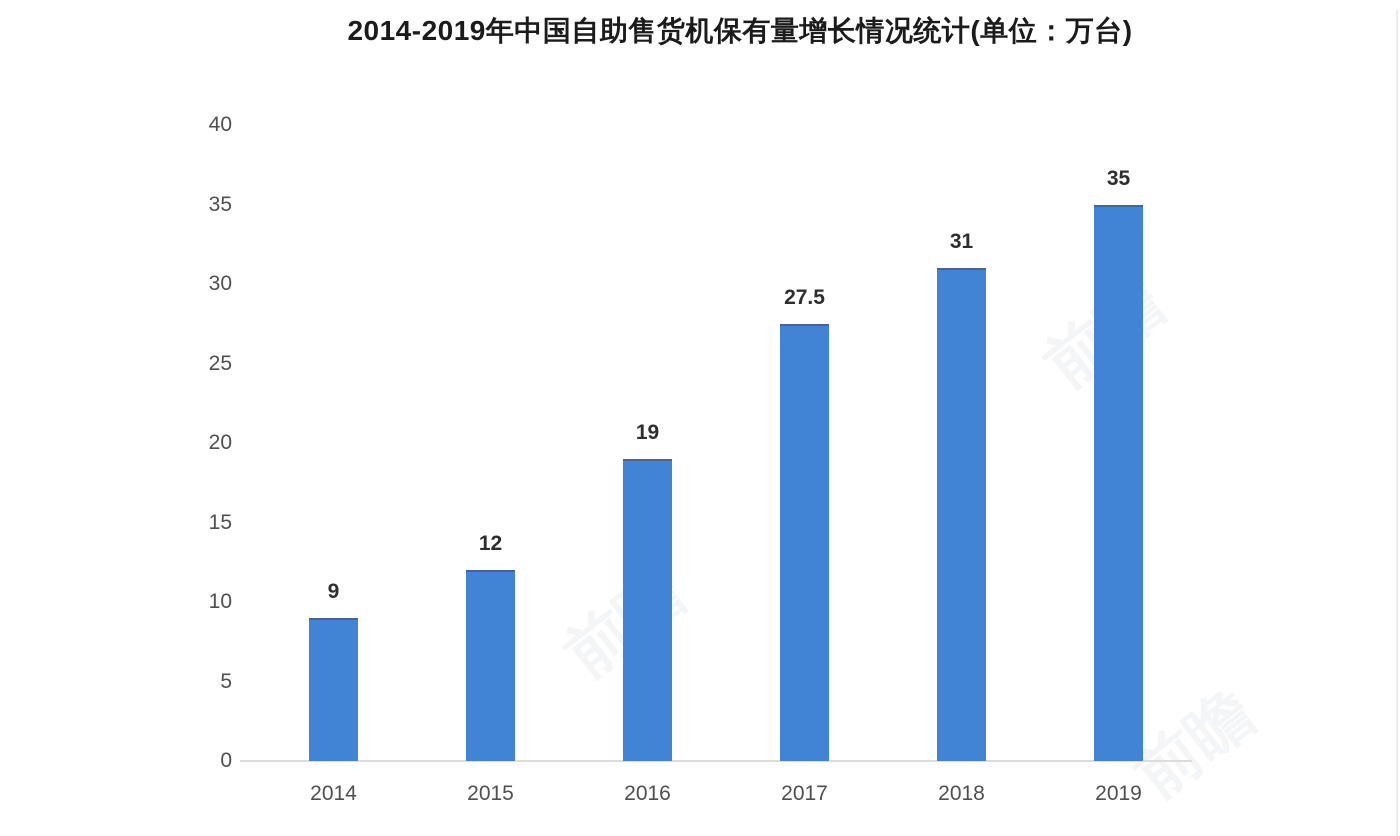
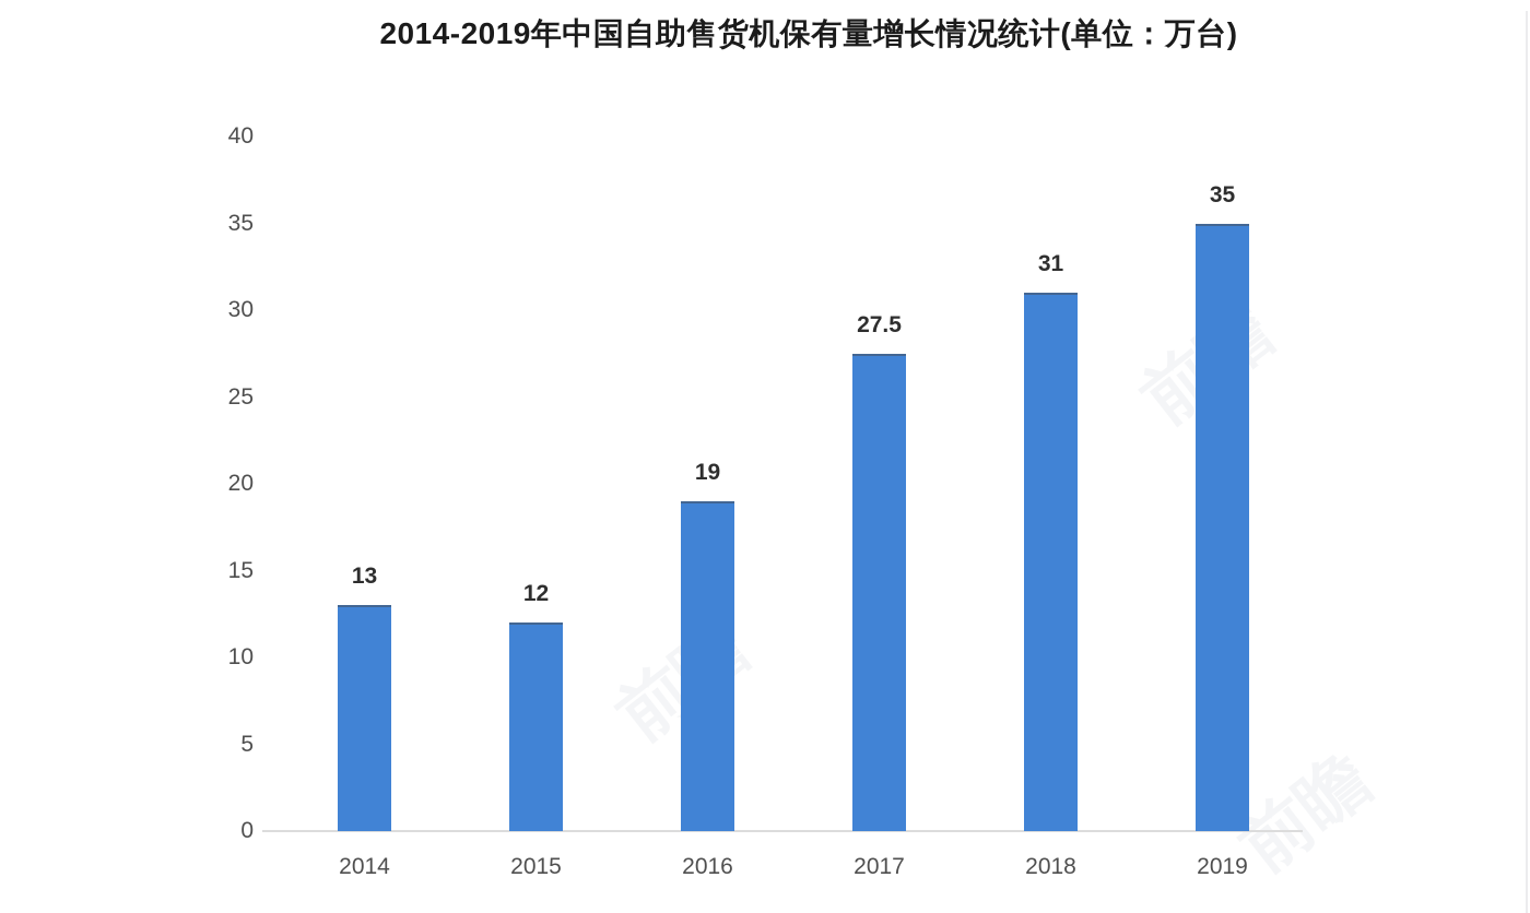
2014: 9 -> 13
